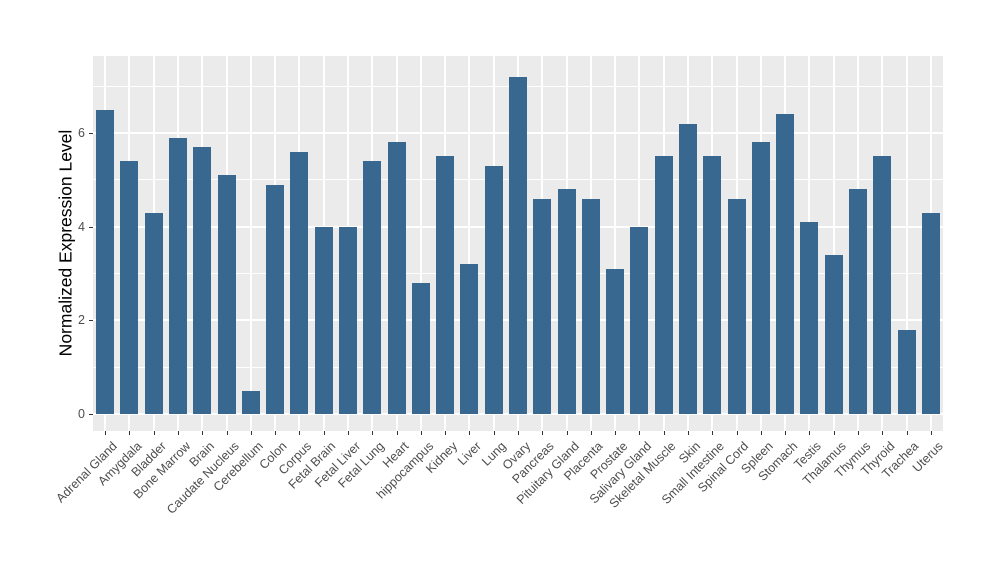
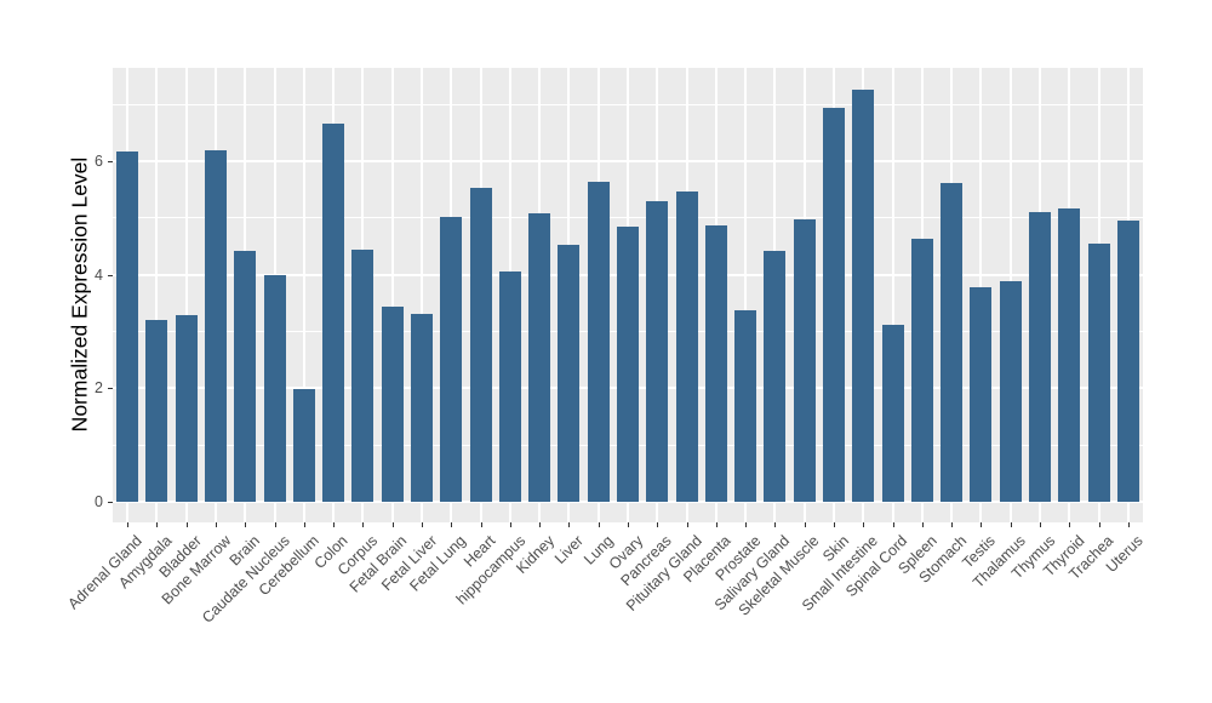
Adrenal Gland: 6.5 -> 6.2
Amygdala: 5.4 -> 3.2
Bladder: 4.3 -> 3.3
Bone Marrow: 5.9 -> 6.2
Brain: 5.7 -> 4.4
Caudate Nucleus: 5.1 -> 4.0
Cerebellum: 0.5 -> 2.0
Colon: 4.9 -> 6.7
Corpus: 5.6 -> 4.4
Fetal Brain: 4.0 -> 3.4
Fetal Liver: 4.0 -> 3.3
Fetal Lung: 5.4 -> 5.0
Heart: 5.8 -> 5.5
hippocampus: 2.8 -> 4.1
Kidney: 5.5 -> 5.1
Liver: 3.2 -> 4.5
Lung: 5.3 -> 5.6
Ovary: 7.2 -> 4.8
Pancreas: 4.6 -> 5.3
Pituitary Gland: 4.8 -> 5.5
Placenta: 4.6 -> 4.9
Prostate: 3.1 -> 3.4
Salivary Gland: 4.0 -> 4.4
Skeletal Muscle: 5.5 -> 5.0
Skin: 6.2 -> 6.9
Small Intestine: 5.5 -> 7.3
Spinal Cord: 4.6 -> 3.1
Spleen: 5.8 -> 4.6
Stomach: 6.4 -> 5.6
Testis: 4.1 -> 3.8
Thalamus: 3.4 -> 3.9
Thymus: 4.8 -> 5.1
Thyroid: 5.5 -> 5.2
Trachea: 1.8 -> 4.5
Uterus: 4.3 -> 5.0
